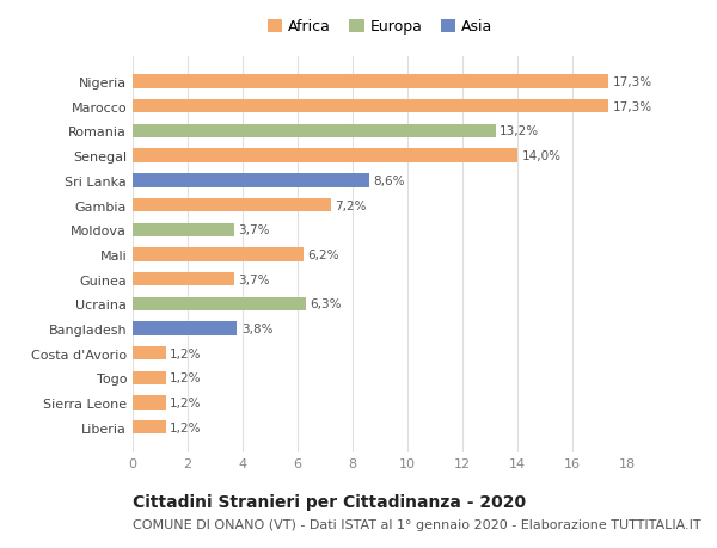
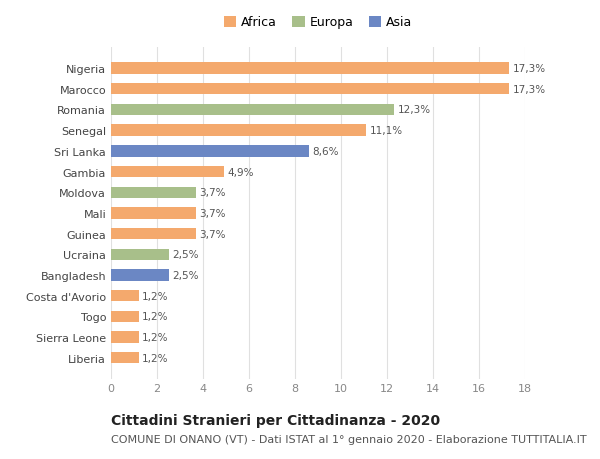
Romania: 13,2% -> 12,3%
Senegal: 14,0% -> 11,1%
Gambia: 7,2% -> 4,9%
Mali: 6,2% -> 3,7%
Ucraina: 6,3% -> 2,5%
Bangladesh: 3,8% -> 2,5%
